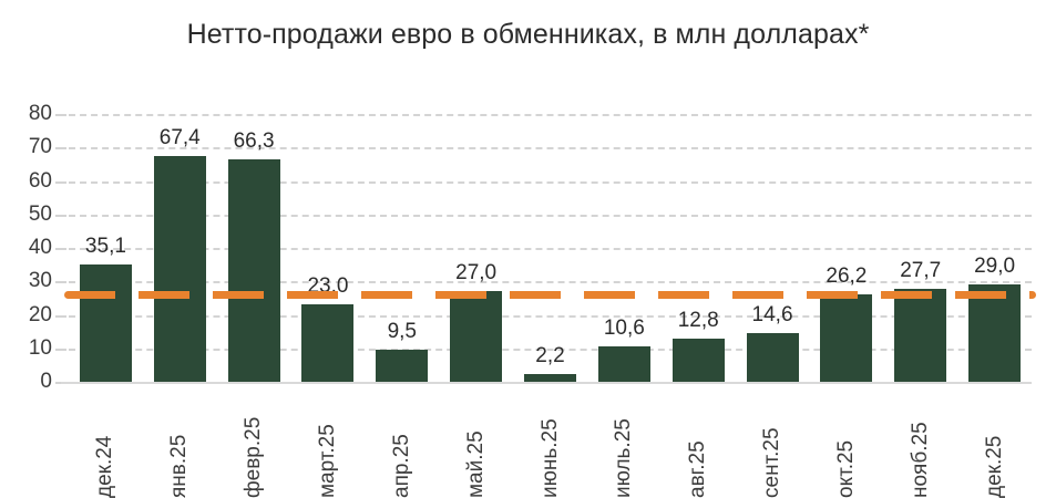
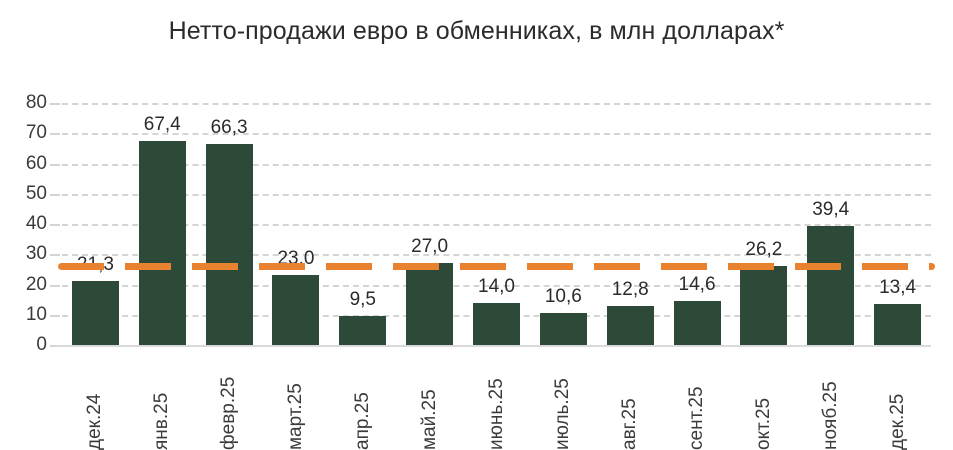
дек.24: 35,1 -> 21,3
июнь.25: 2,2 -> 14,0
нояб.25: 27,7 -> 39,4
дек.25: 29,0 -> 13,4
